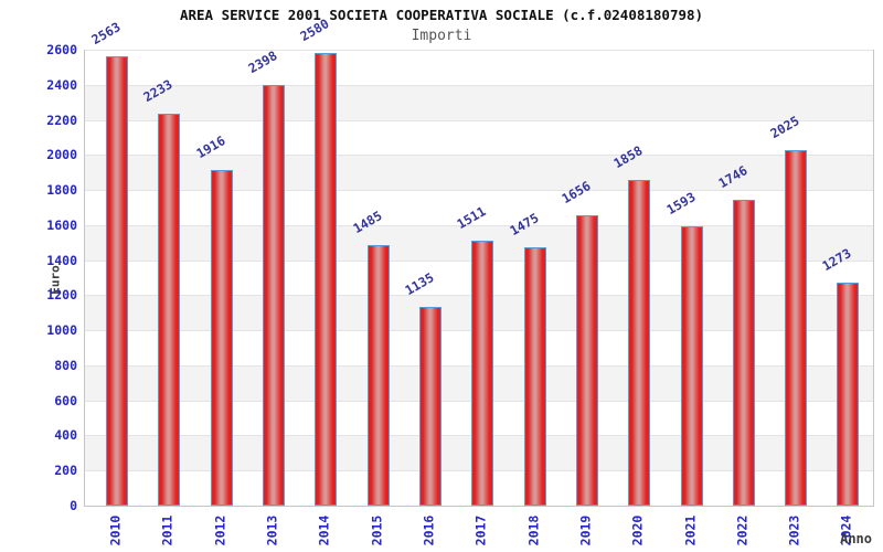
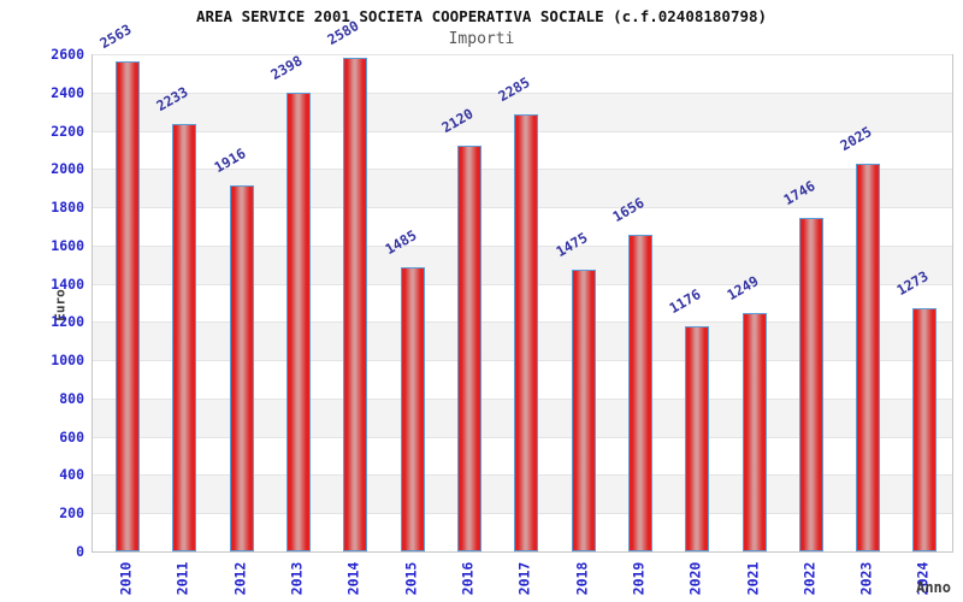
2016: 1135 -> 2120
2017: 1511 -> 2285
2020: 1858 -> 1176
2021: 1593 -> 1249
